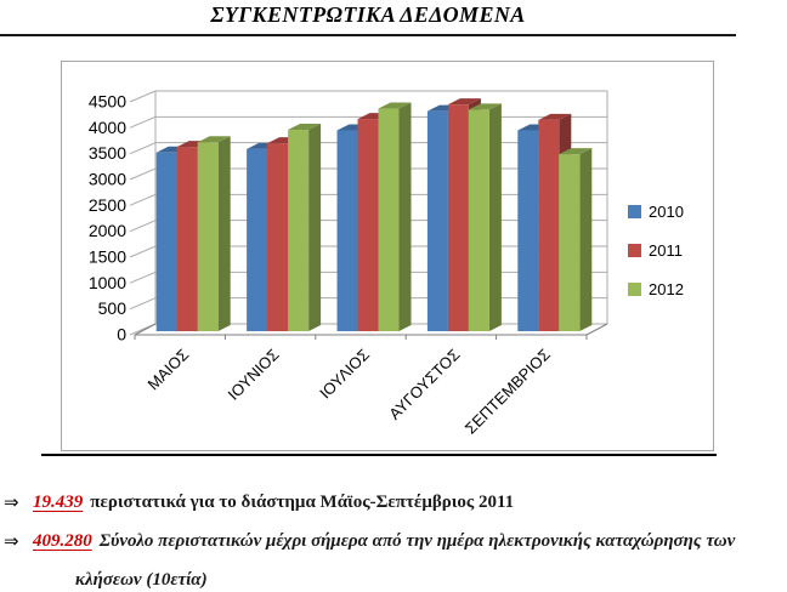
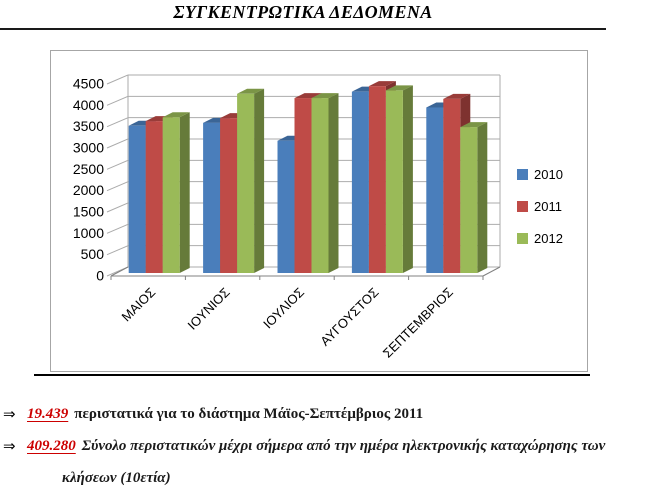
2012/ΙΟΥΝΙΟΣ: 3900 -> 4200
2010/ΙΟΥΛΙΟΣ: 3900 -> 3100
2012/ΙΟΥΛΙΟΣ: 4300 -> 4100
